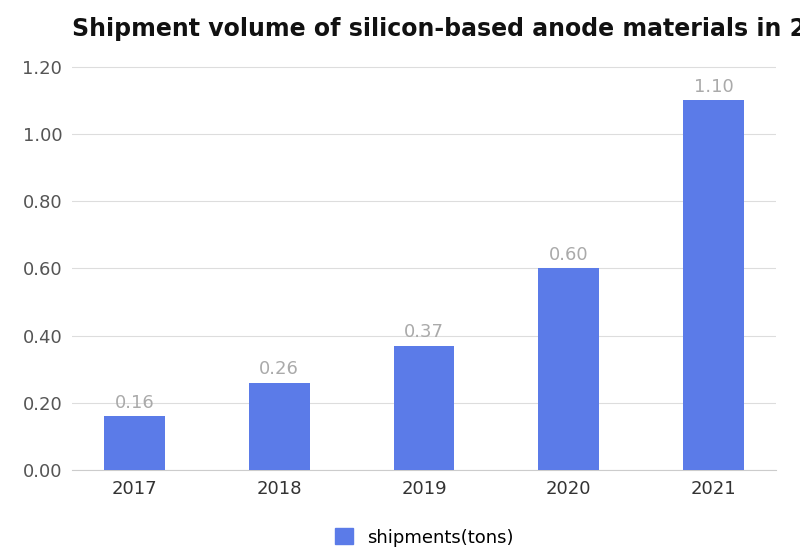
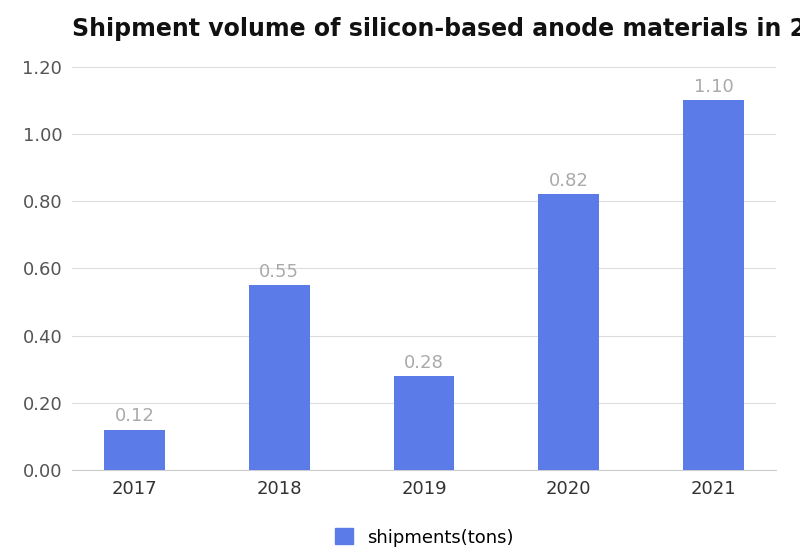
2017: 0.16 -> 0.12
2018: 0.26 -> 0.55
2019: 0.37 -> 0.28
2020: 0.60 -> 0.82
